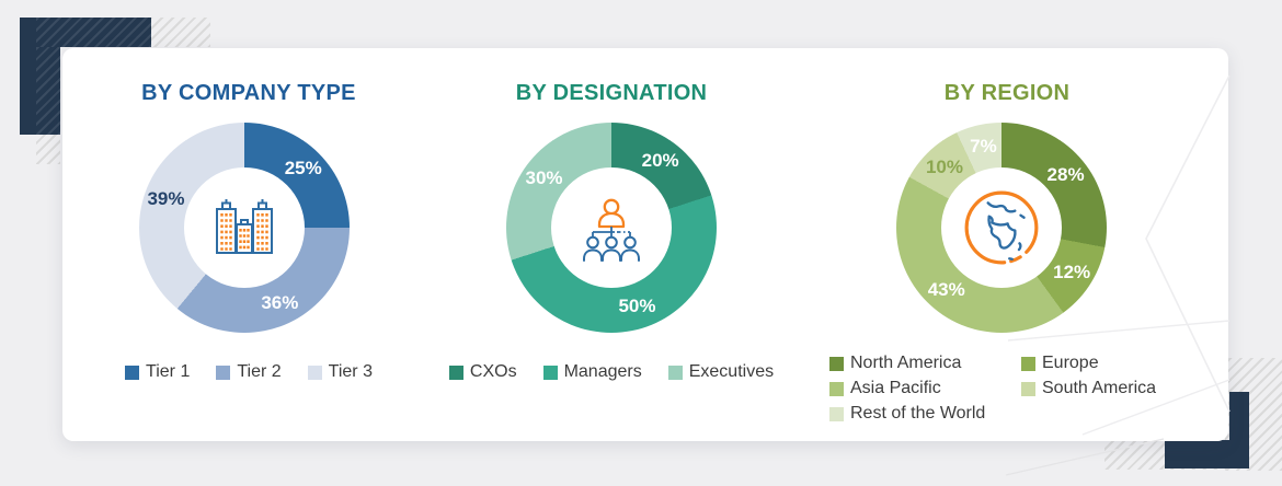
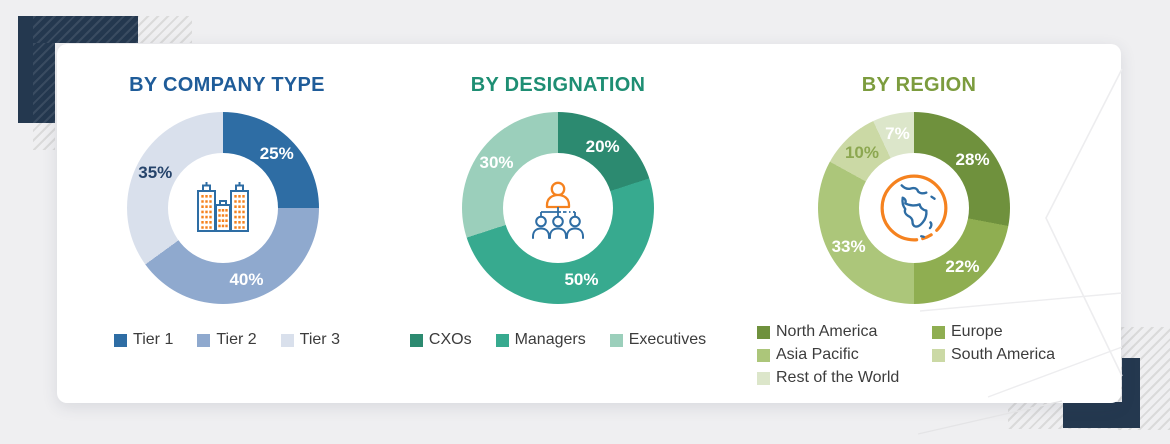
BY COMPANY TYPE/Tier 2: 36% -> 40%
BY COMPANY TYPE/Tier 3: 39% -> 35%
BY REGION/Europe: 12% -> 22%
BY REGION/Asia Pacific: 43% -> 33%
